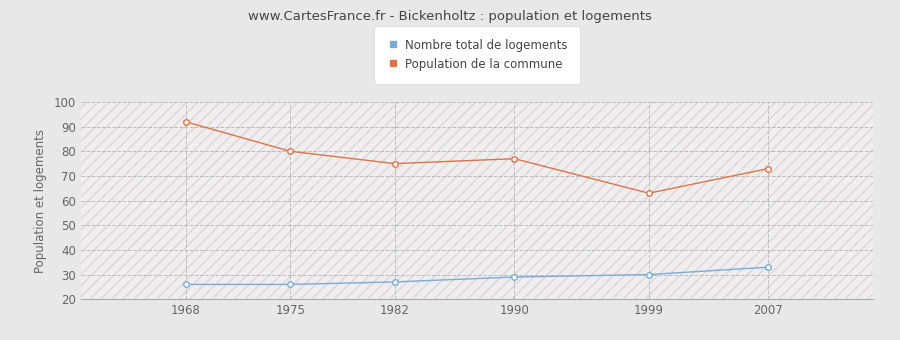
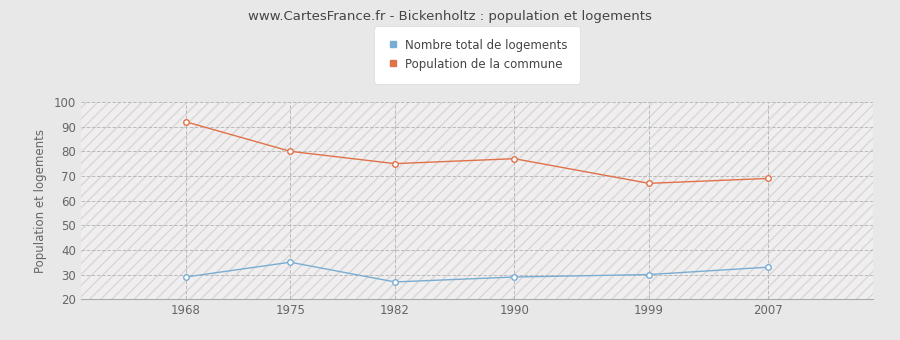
Nombre total de logements/1968: 26 -> 29
Nombre total de logements/1975: 26 -> 35
Population de la commune/1999: 63 -> 67
Population de la commune/2007: 73 -> 69
